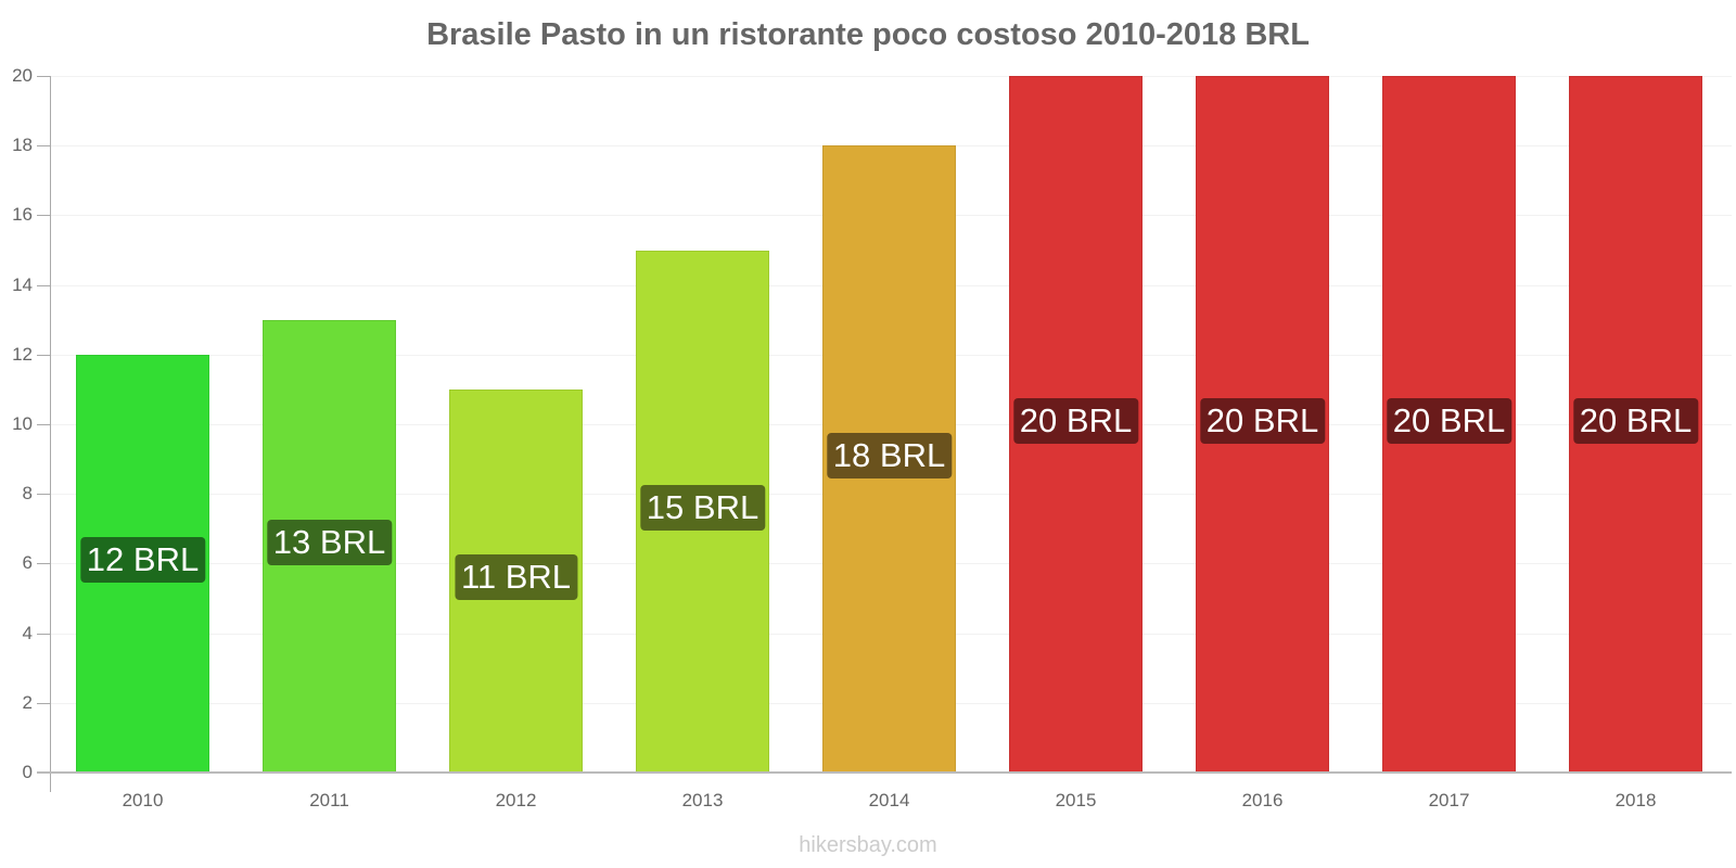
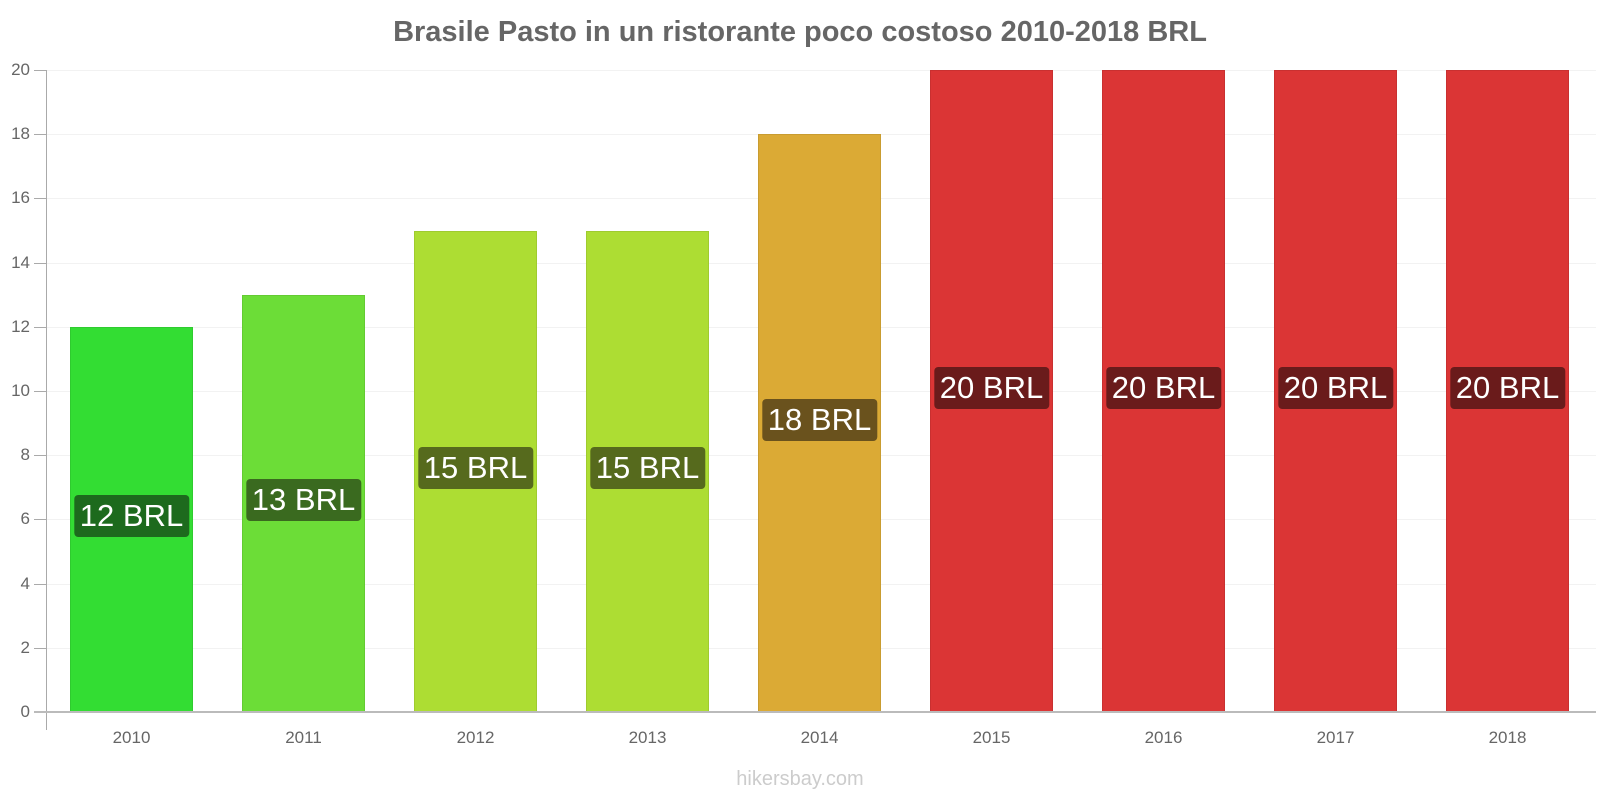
2012: 11 -> 15
